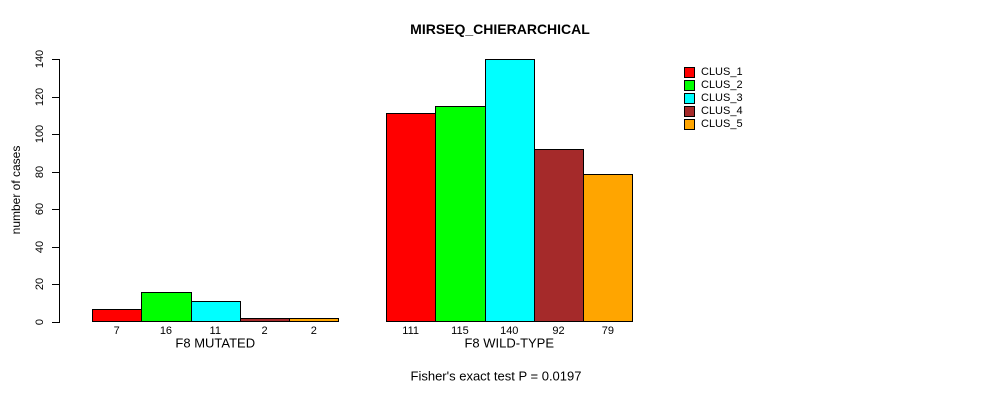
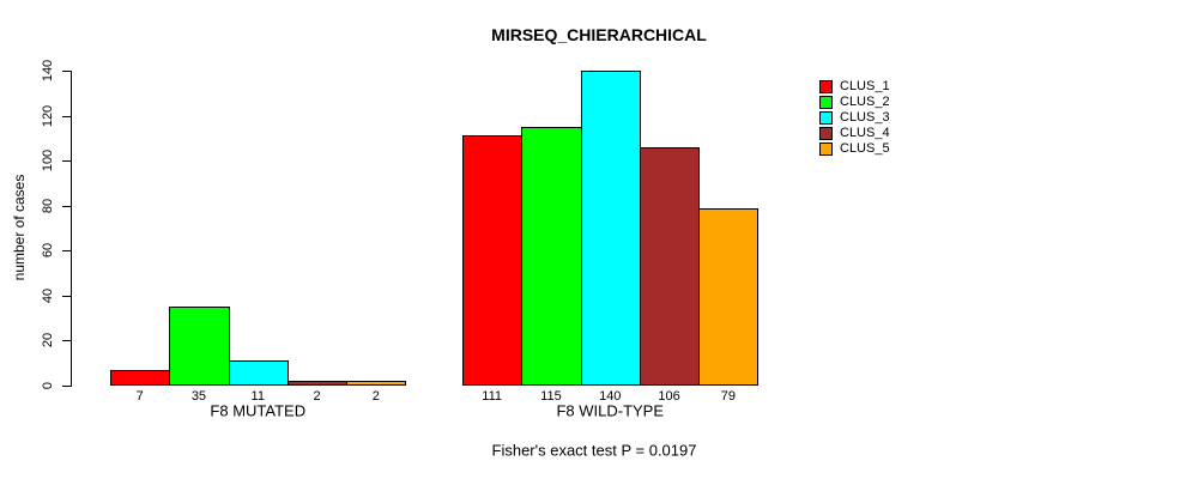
CLUS_2/F8 MUTATED: 16 -> 35
CLUS_4/F8 WILD-TYPE: 92 -> 106
